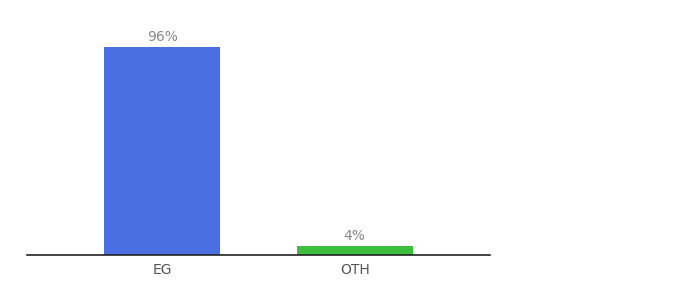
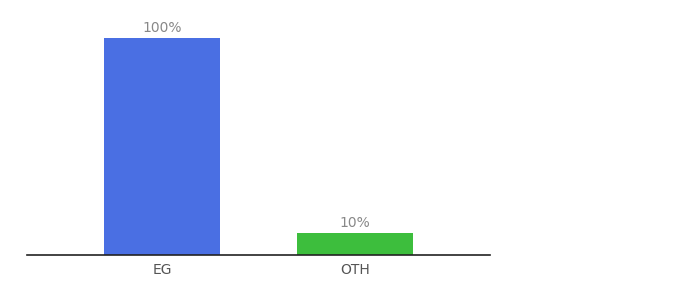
EG: 96% -> 100%
OTH: 4% -> 10%
